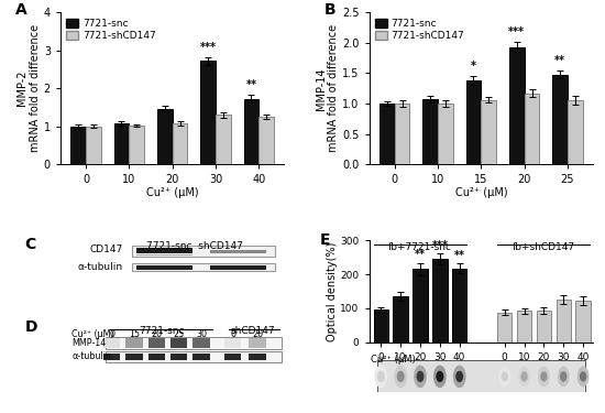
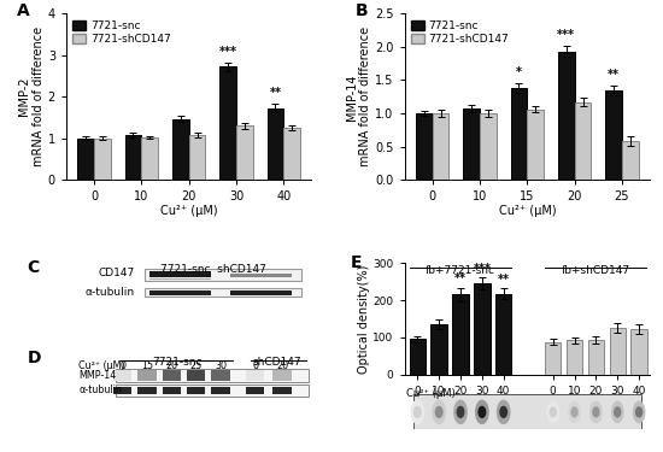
7721-snc/25: 1.48 -> 1.34
7721-shCD147/25: 1.06 -> 0.58
